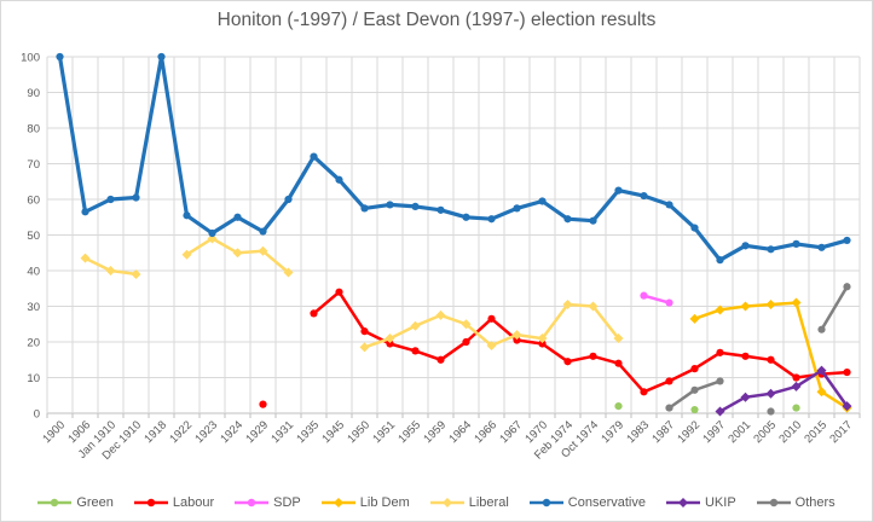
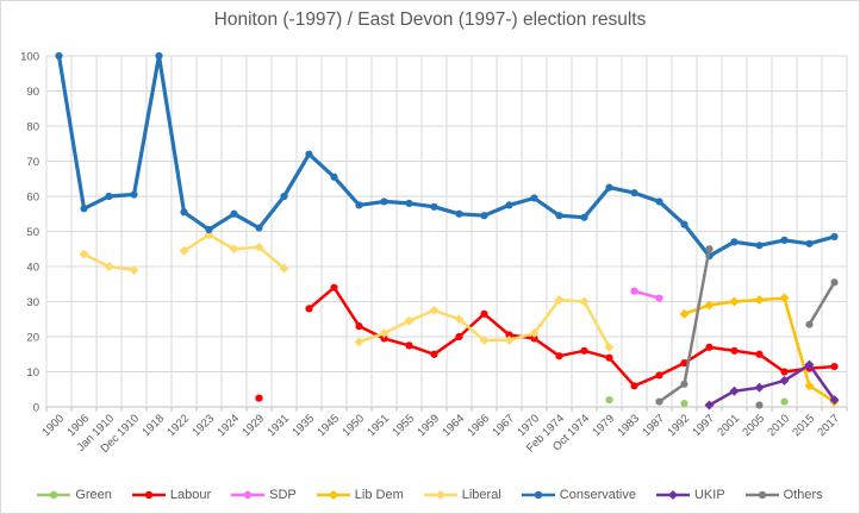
Liberal/1967: 22 -> 19
Liberal/1979: 21 -> 17
Others/1997: 9 -> 45
